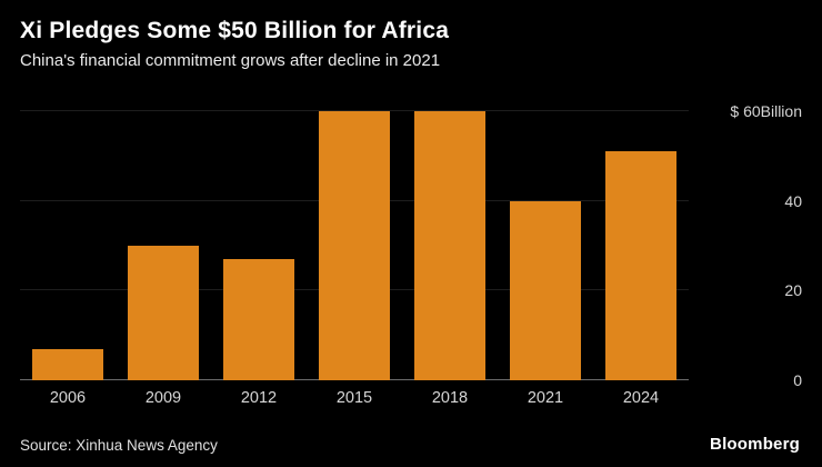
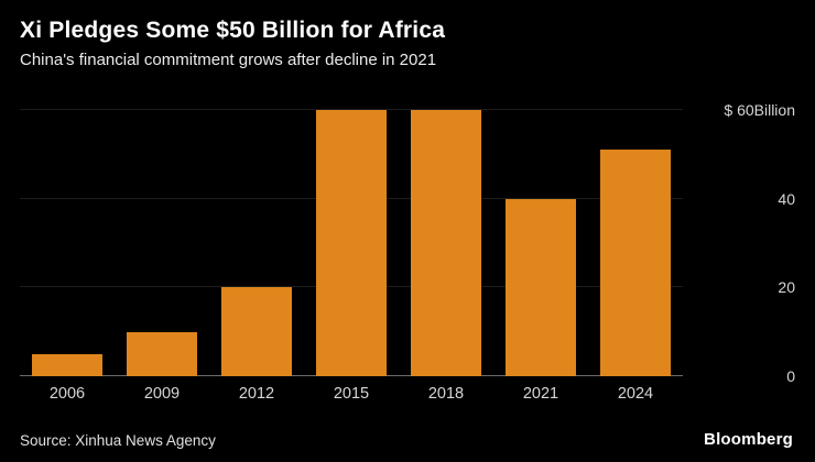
2006: 7 -> 5
2009: 30 -> 10
2012: 27 -> 20
